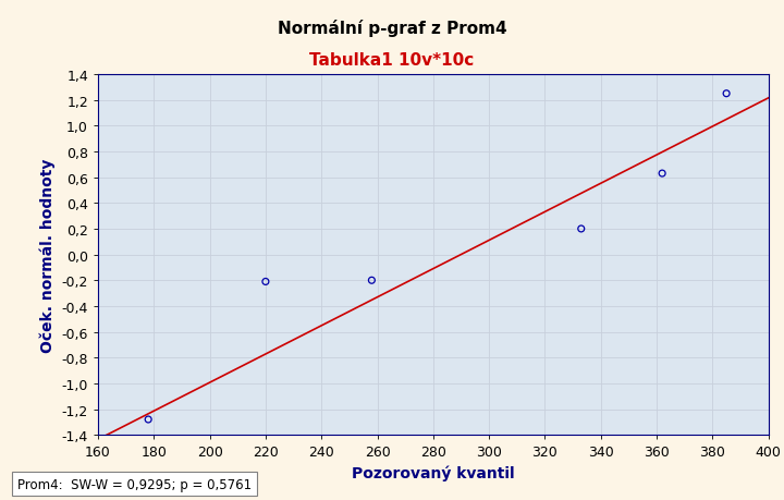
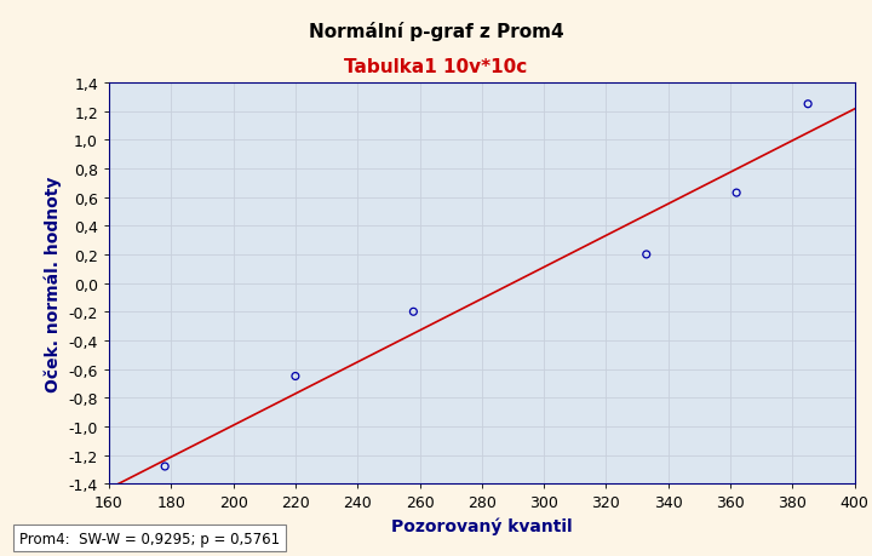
220: -0,21 -> -0,65
